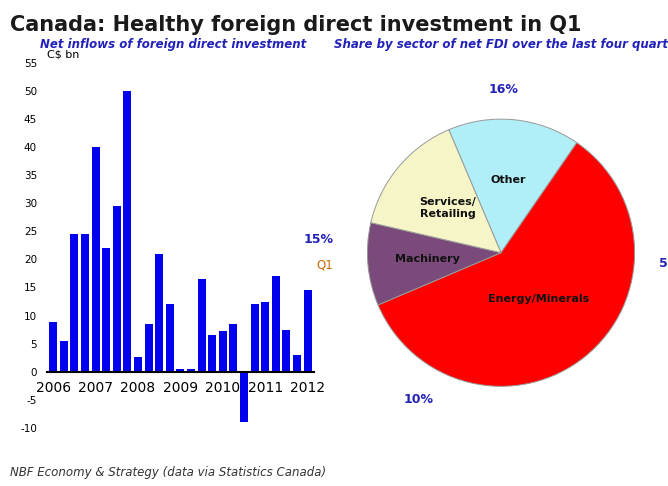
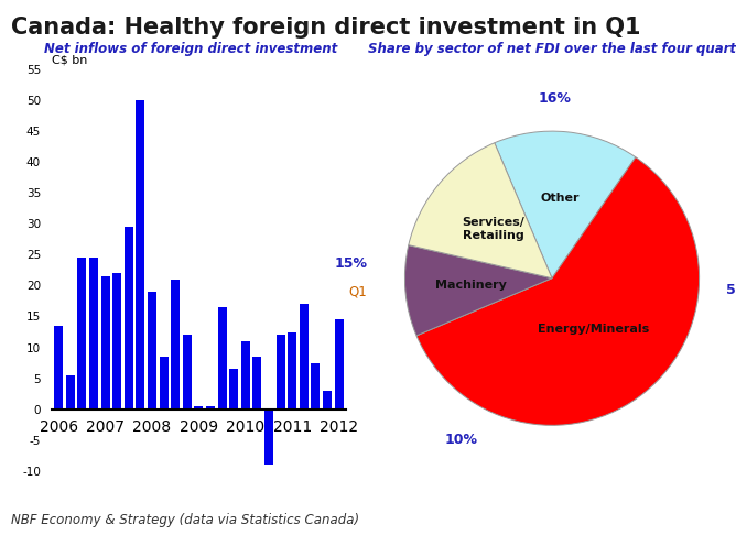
2006: 8.8 -> 13.5
2007: 40.0 -> 21.5
2008: 2.6 -> 19.0
2010: 7.2 -> 11.0
